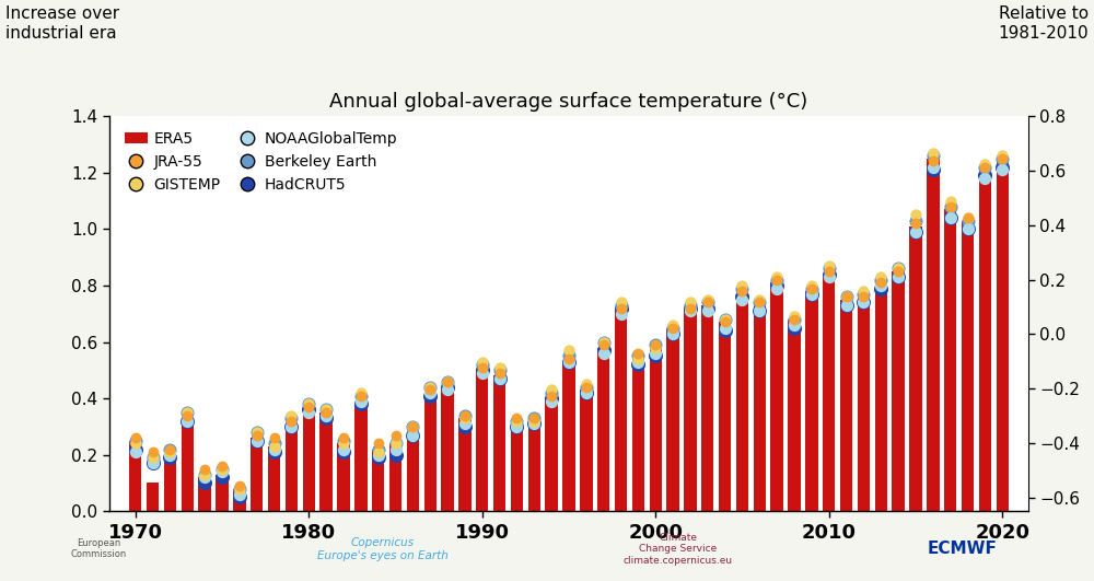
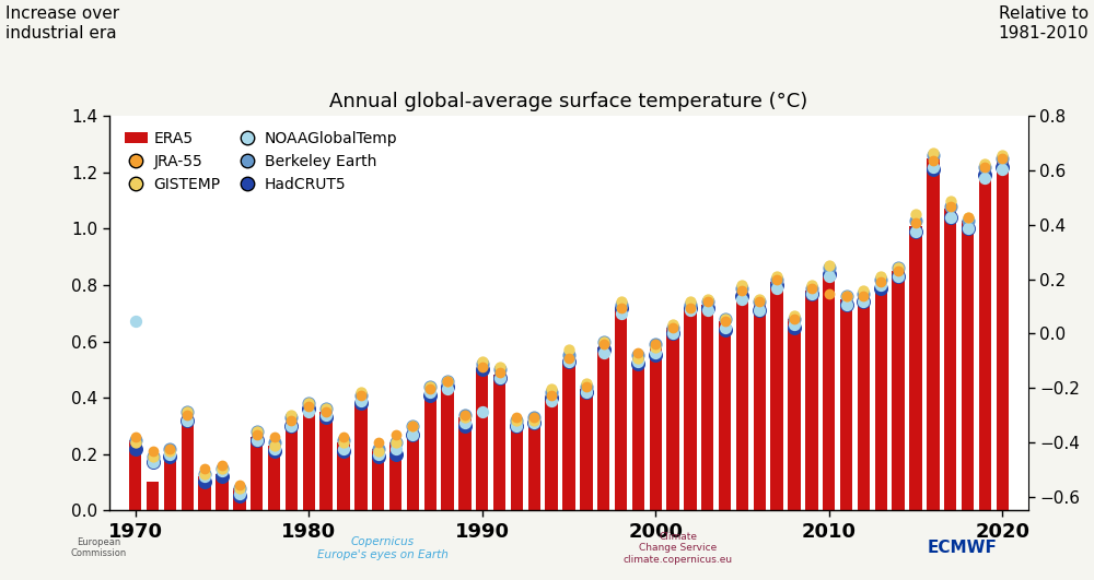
NOAAGlobalTemp/1970: 0.21 -> 0.67
NOAAGlobalTemp/1990: 0.49 -> 0.35
JRA-55/2010: 0.85 -> 0.77
